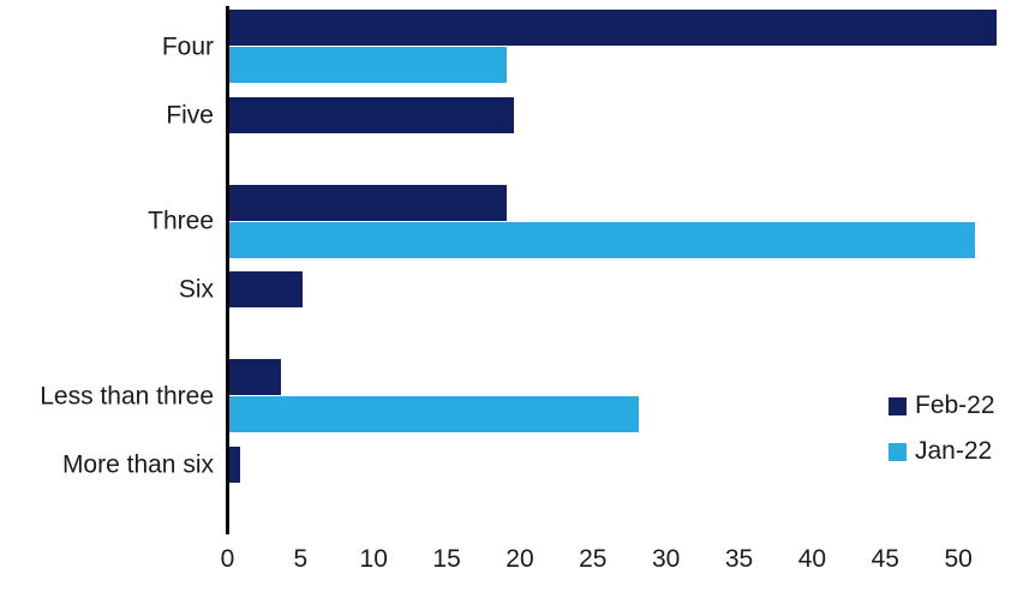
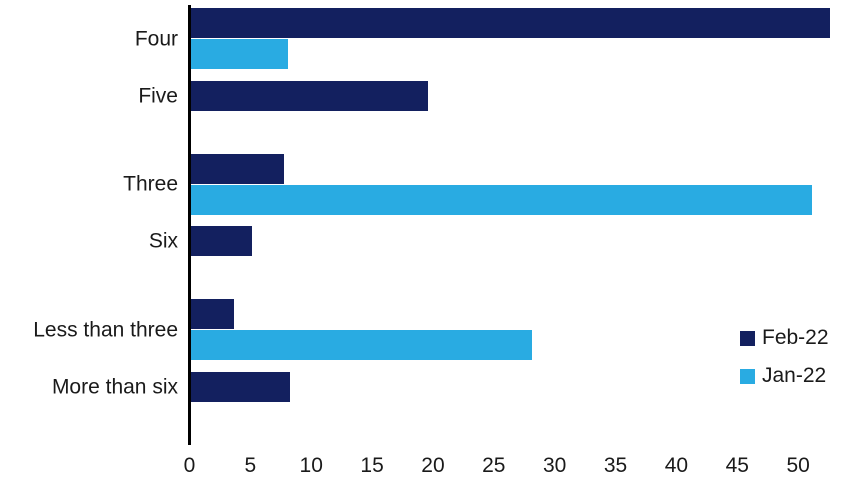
Jan-22/Four: 19 -> 8
Feb-22/Three: 19.0 -> 7.6
Feb-22/More than six: 0.7 -> 8.1
